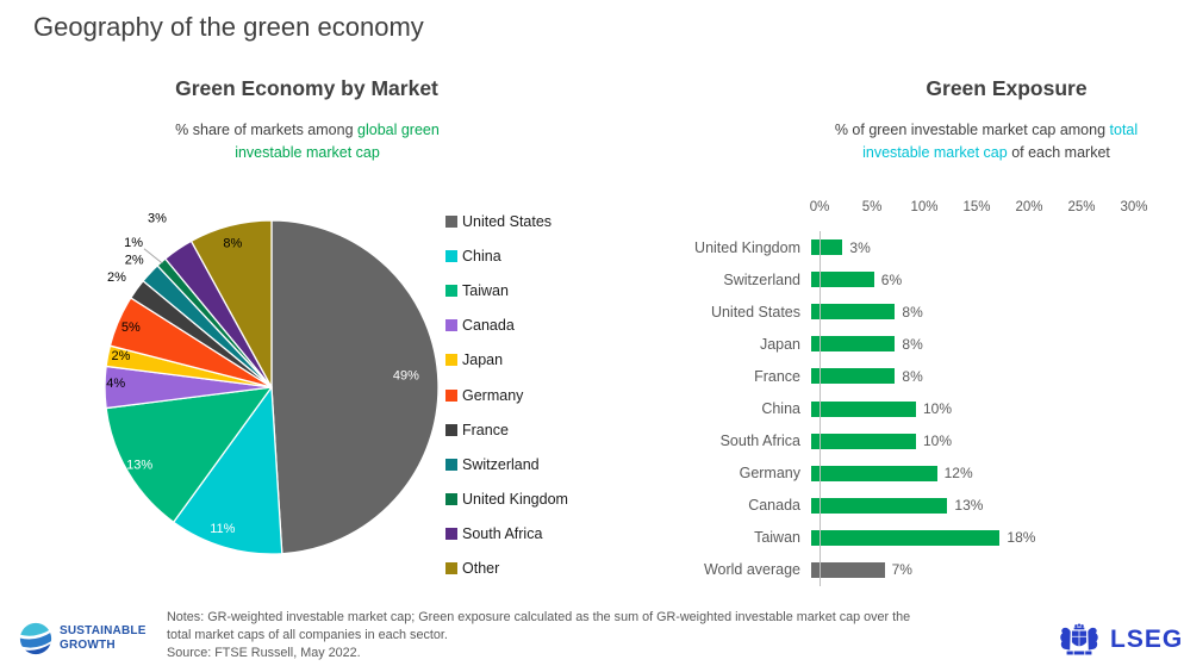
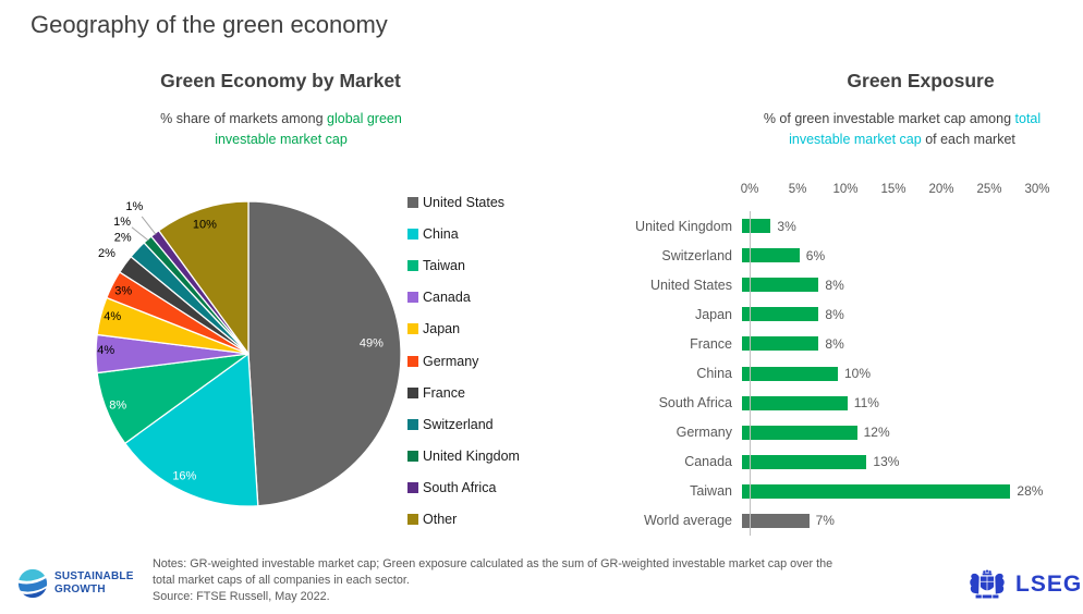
Green Economy by Market/China: 11% -> 16%
Green Economy by Market/Taiwan: 13% -> 8%
Green Economy by Market/Japan: 2% -> 4%
Green Economy by Market/Germany: 5% -> 3%
Green Economy by Market/South Africa: 3% -> 1%
Green Economy by Market/Other: 8% -> 10%
Green Exposure/South Africa: 10% -> 11%
Green Exposure/Taiwan: 18% -> 28%
